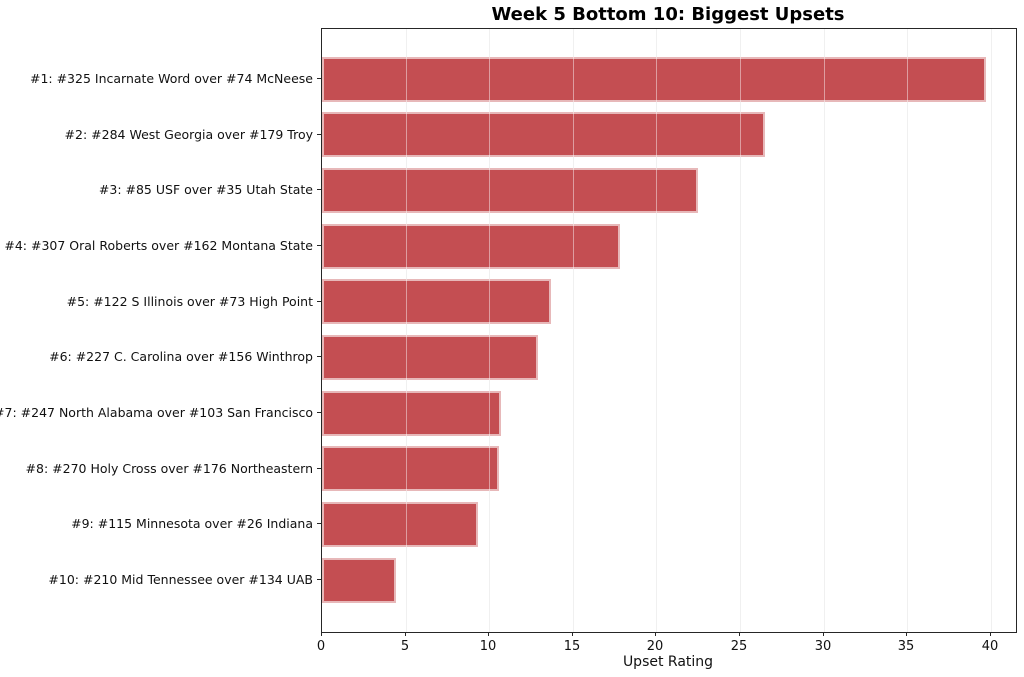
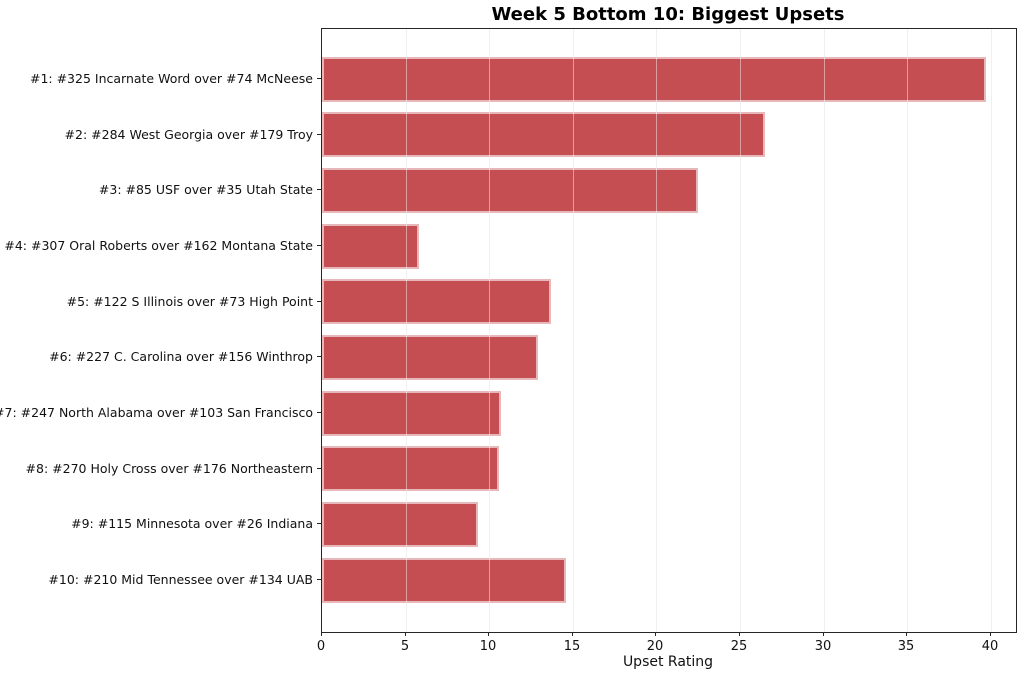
#4: #307 Oral Roberts over #162 Montana State: 17.8 -> 5.8
#10: #210 Mid Tennessee over #134 UAB: 4.4 -> 14.6
